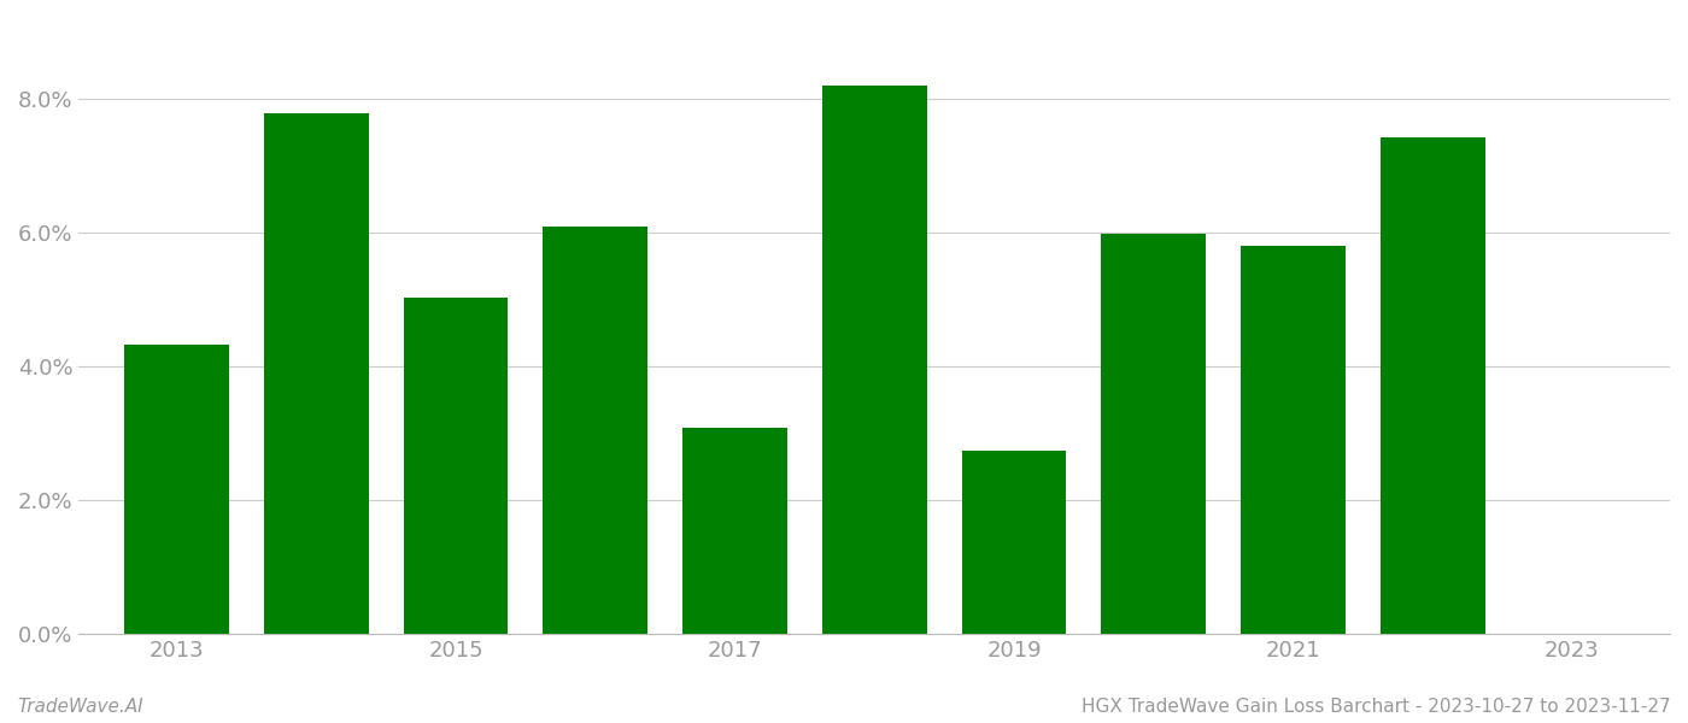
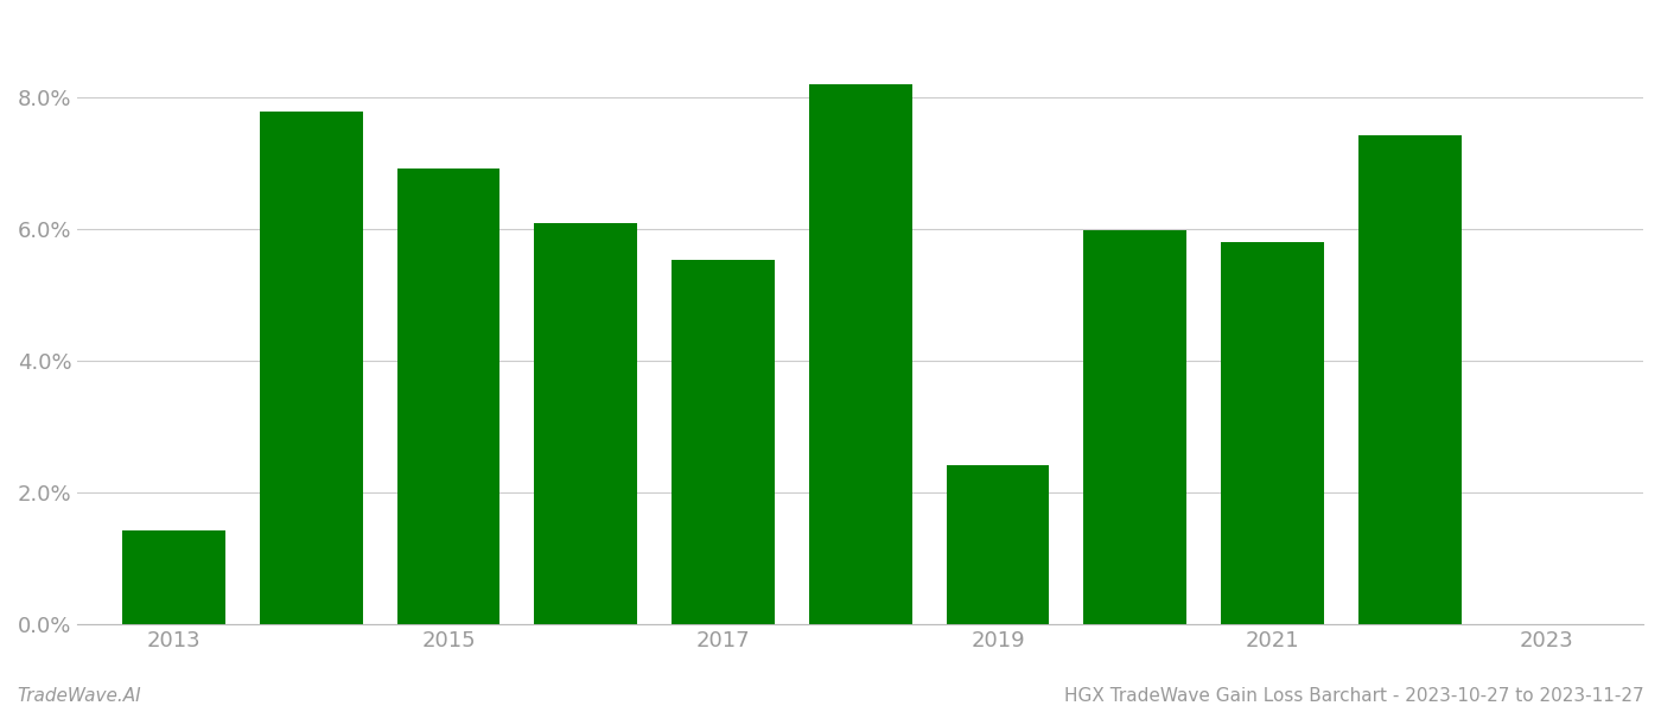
2013: 4.32% -> 1.42%
2015: 5.02% -> 6.92%
2017: 3.08% -> 5.53%
2019: 2.74% -> 2.42%
